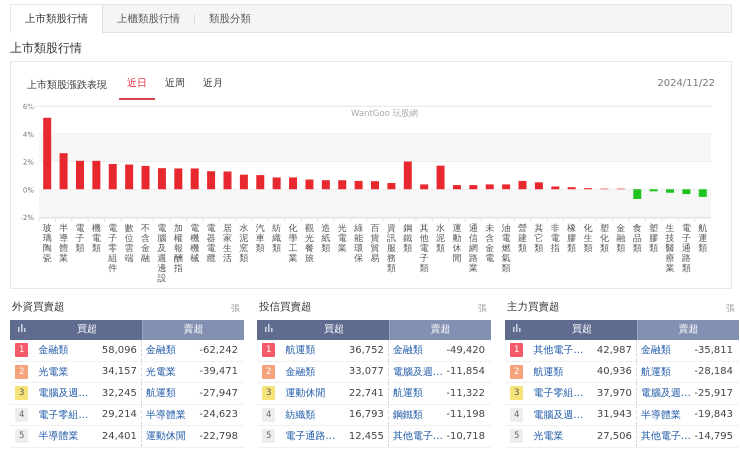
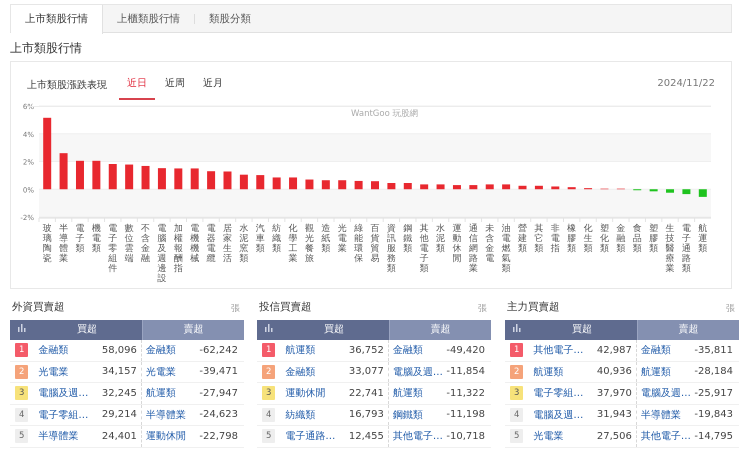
鋼鐵類: 2.0% -> 0.5%
水泥類: 1.7% -> 0.3%
營建類: 0.6% -> 0.2%
其它類: 0.5% -> 0.2%
食品類: -0.7% -> -0.1%
